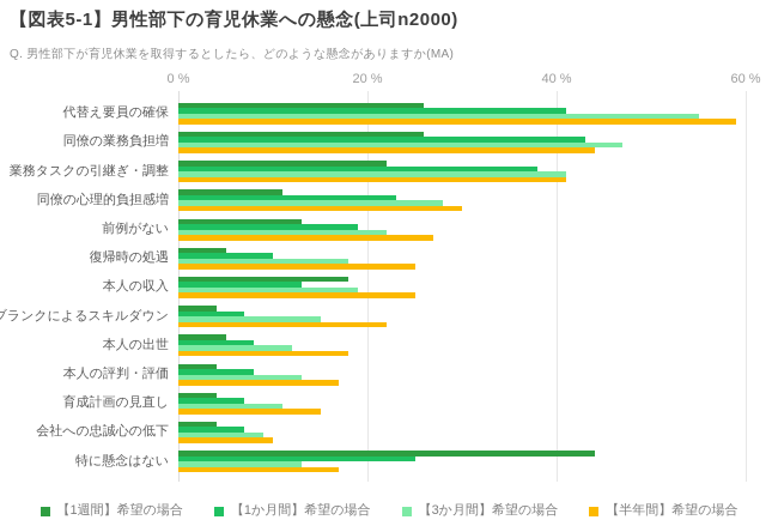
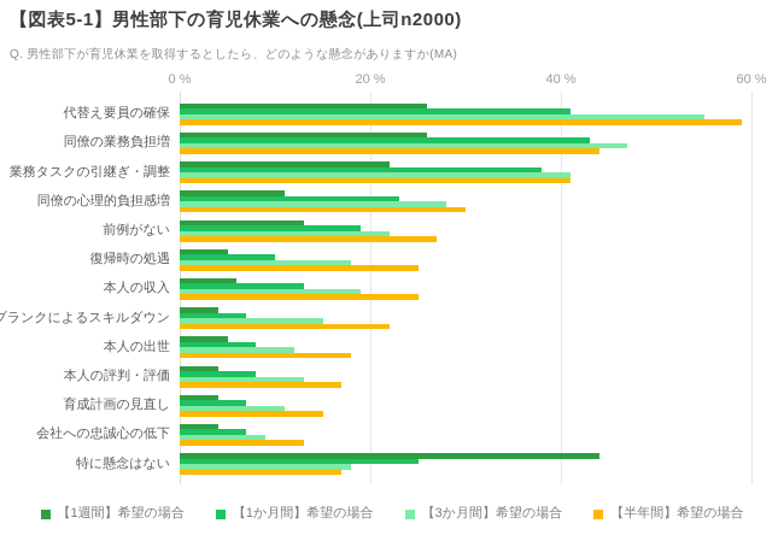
【1週間】希望の場合/本人の収入: 18% -> 6%
【半年間】希望の場合/会社への忠誠心の低下: 10% -> 13%
【3か月間】希望の場合/特に懸念はない: 13% -> 18%
